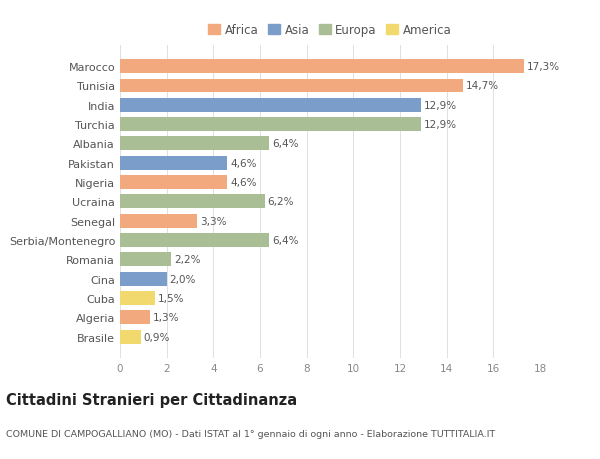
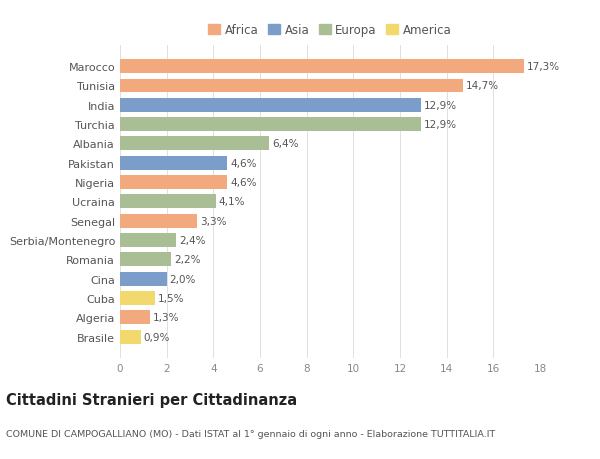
Ucraina: 6,2% -> 4,1%
Serbia/Montenegro: 6,4% -> 2,4%
